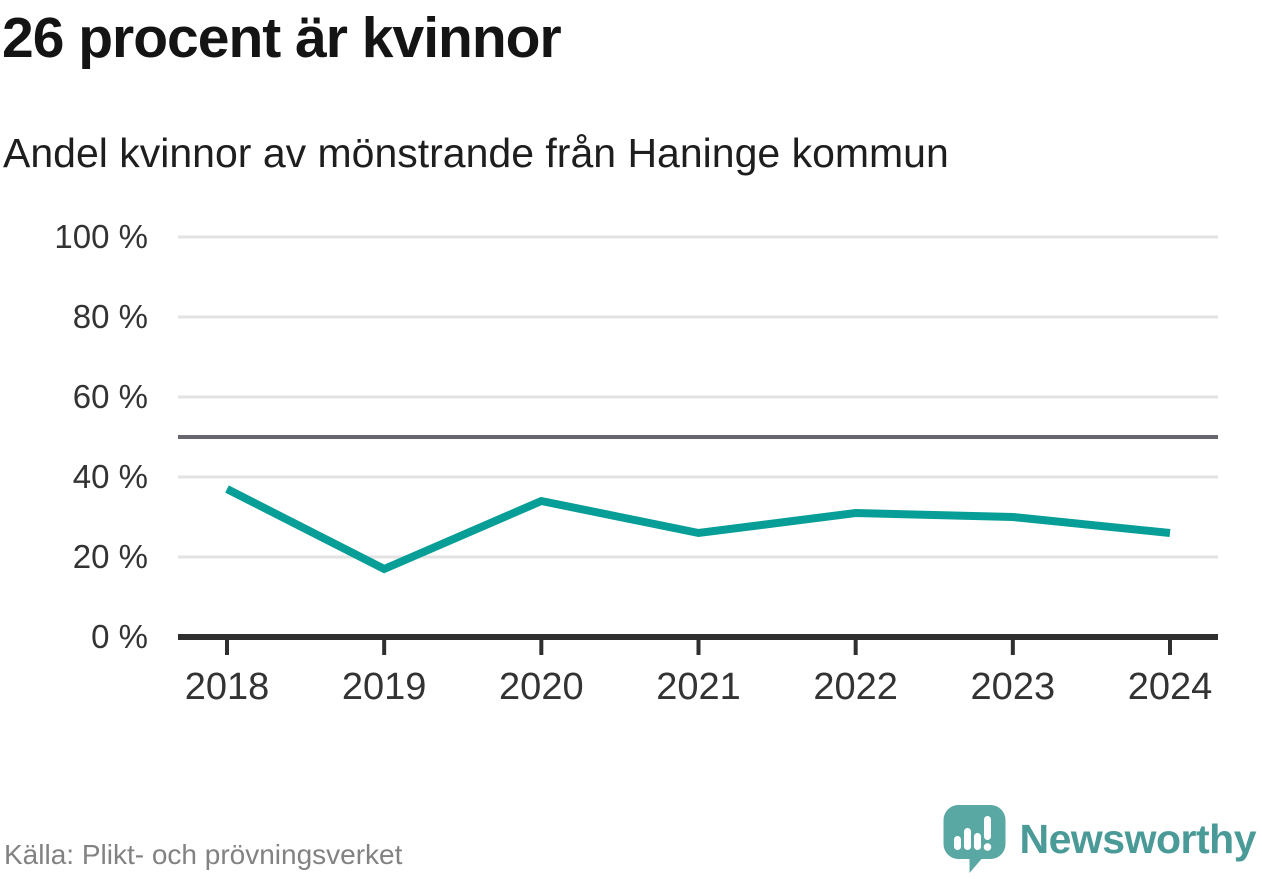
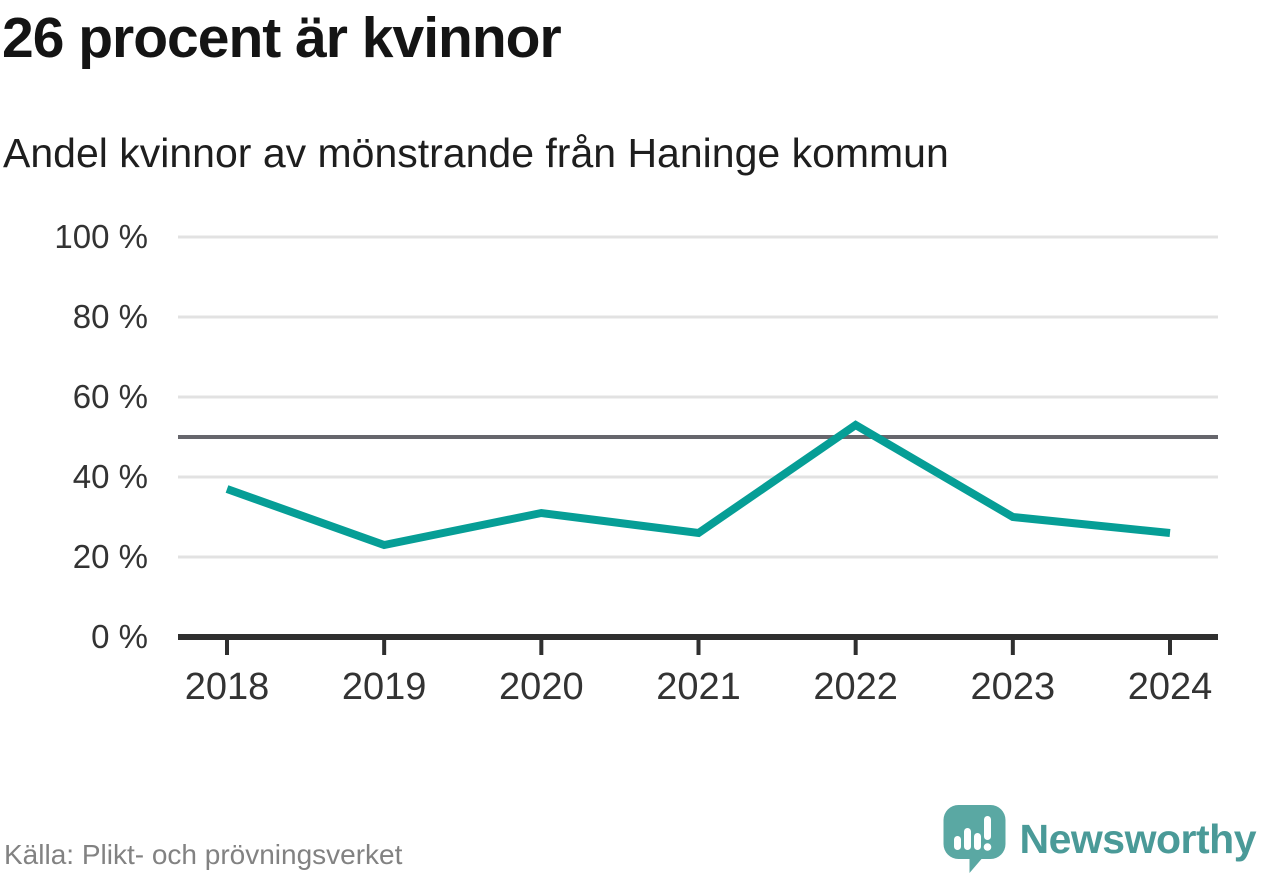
2019: 17% -> 23%
2020: 34% -> 31%
2022: 31% -> 53%
